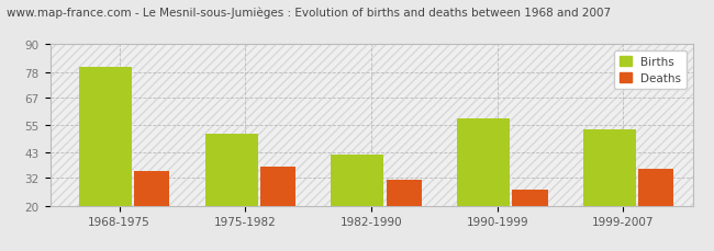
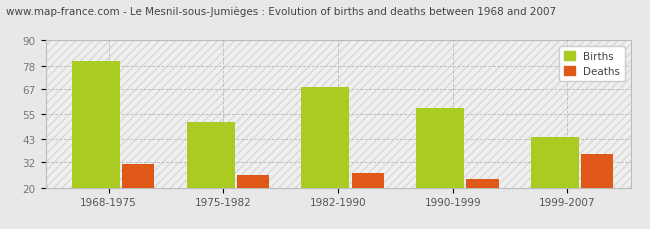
Deaths/1968-1975: 35 -> 31
Deaths/1975-1982: 37 -> 26
Births/1982-1990: 42 -> 68
Deaths/1982-1990: 31 -> 27
Deaths/1990-1999: 27 -> 24
Births/1999-2007: 53 -> 44
